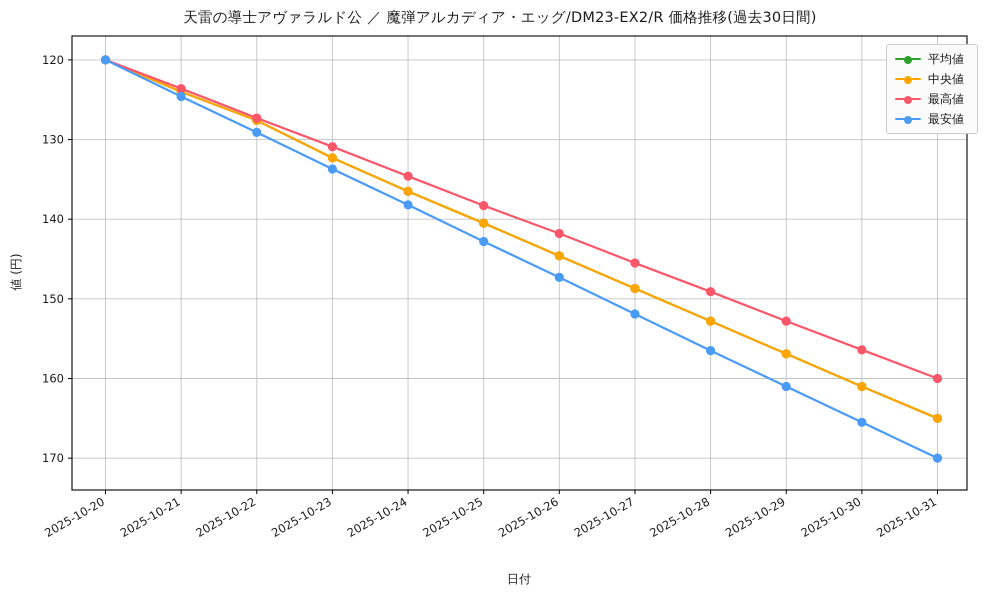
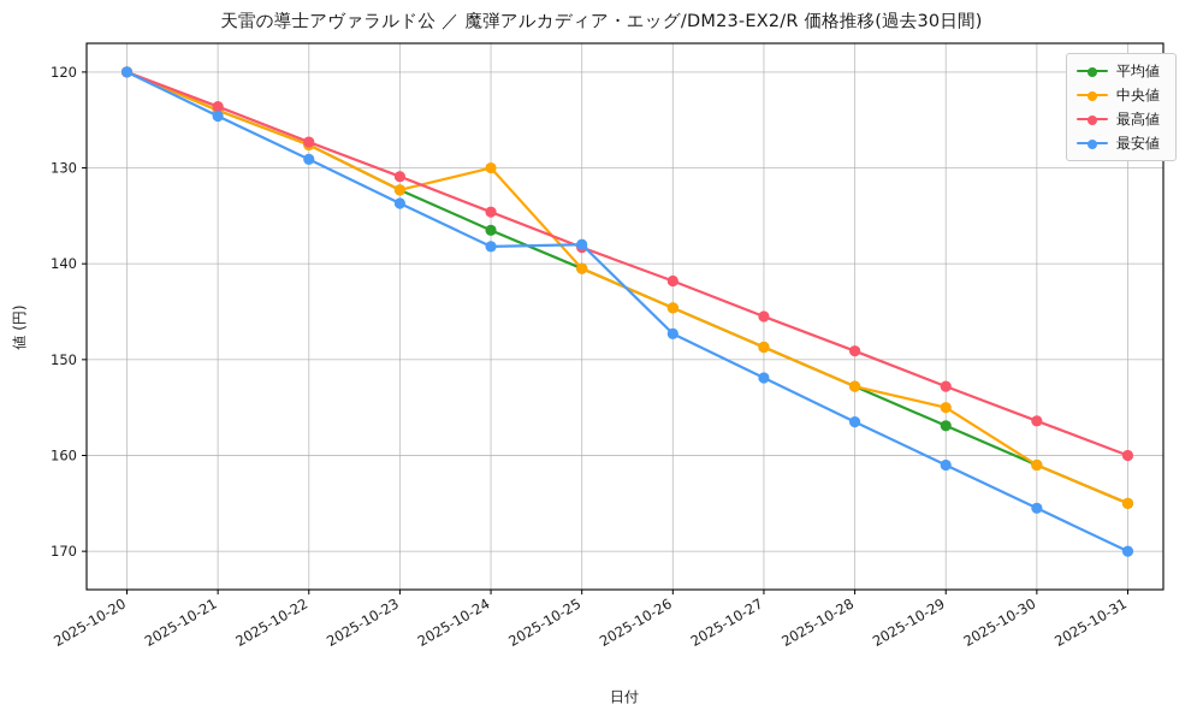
中央値/2025-10-24: 154 -> 160
最安値/2025-10-25: 147 -> 152
中央値/2025-10-29: 133 -> 135
